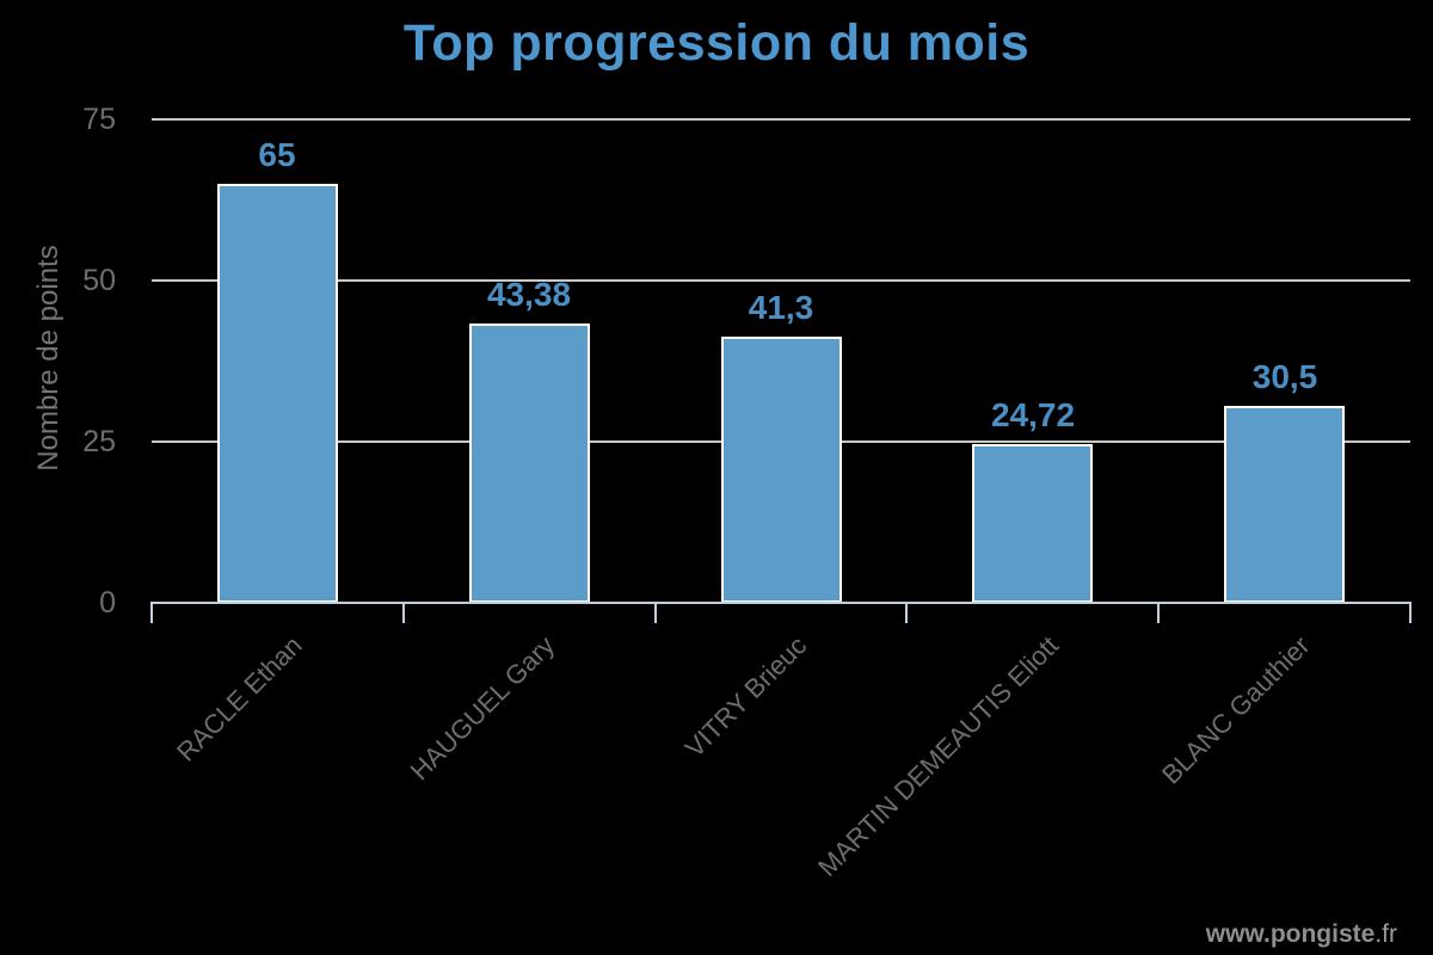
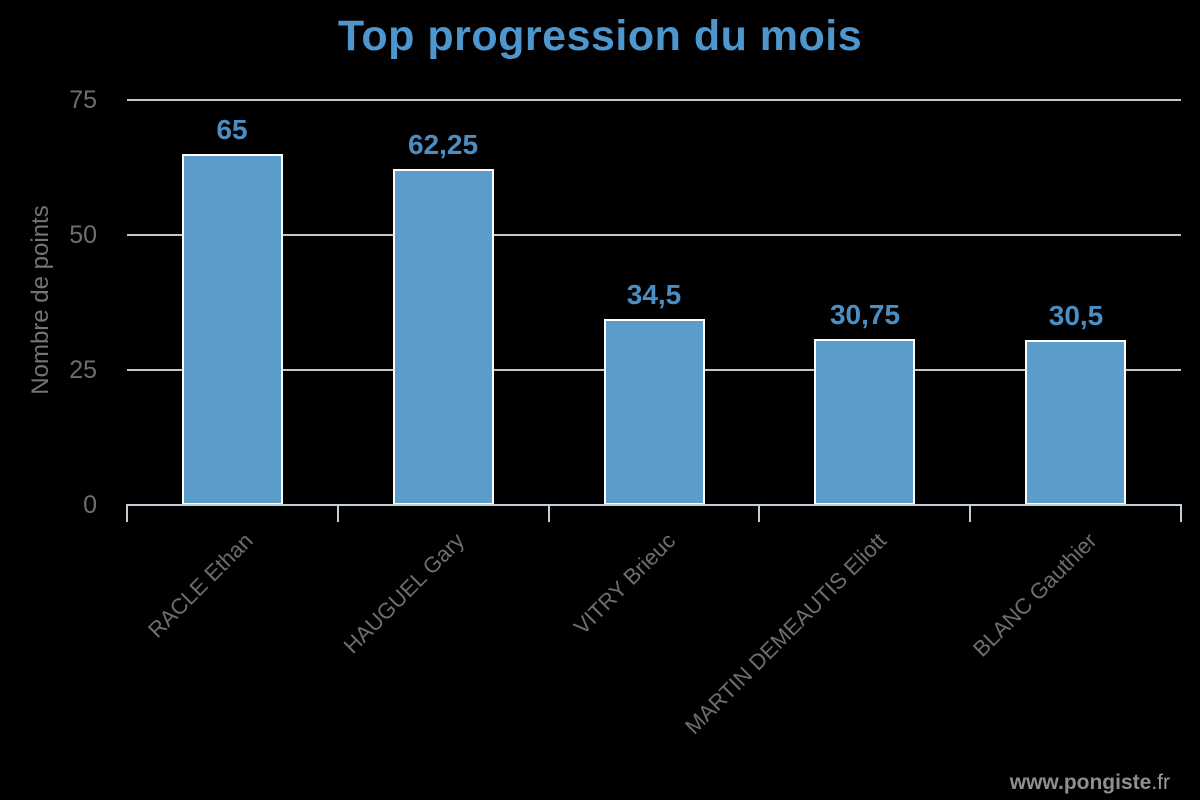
HAUGUEL Gary: 43,38 -> 62,25
VITRY Brieuc: 41,3 -> 34,5
MARTIN DEMEAUTIS Eliott: 24,72 -> 30,75
